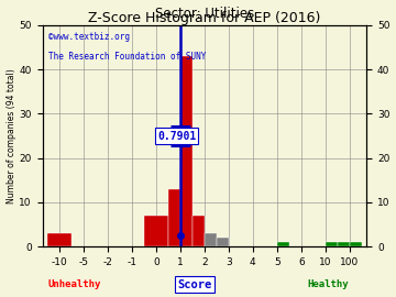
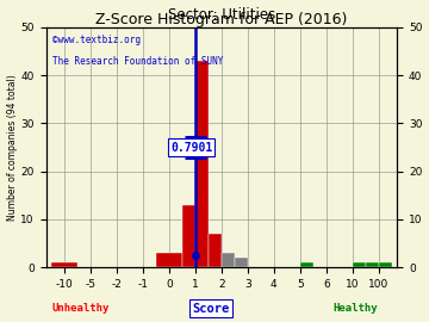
-10: 3 -> 1
0: 7 -> 3
